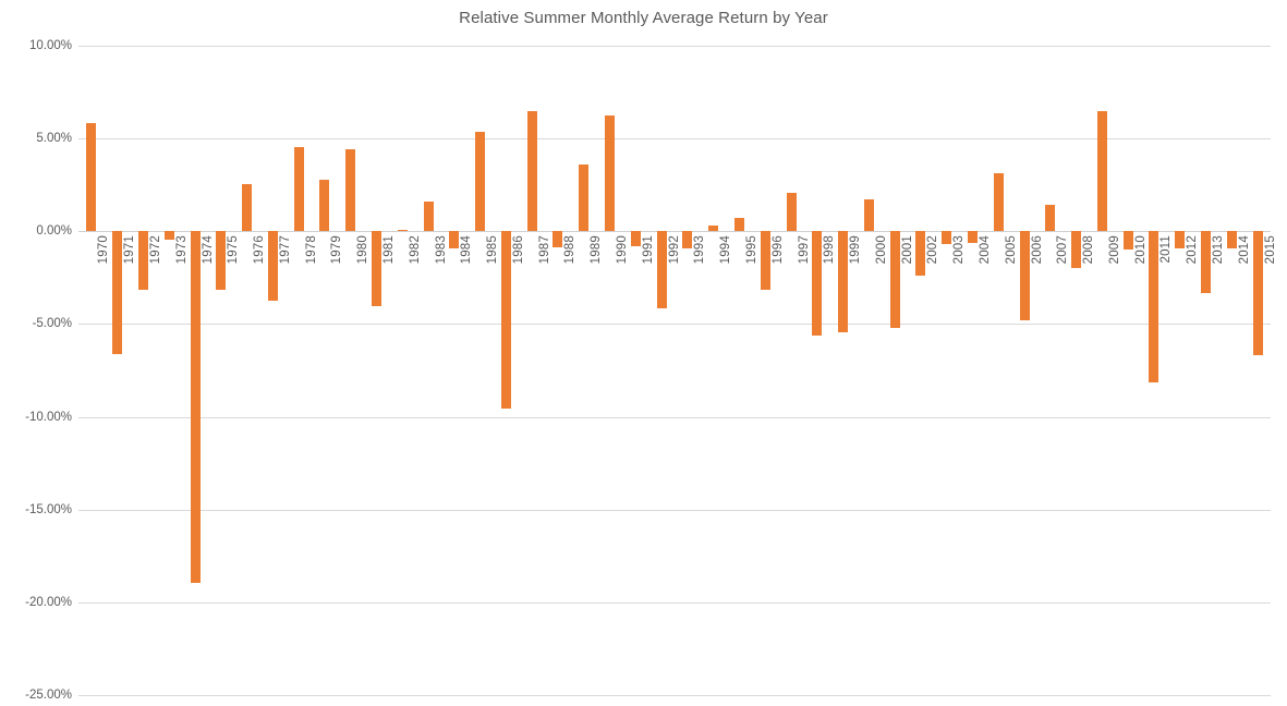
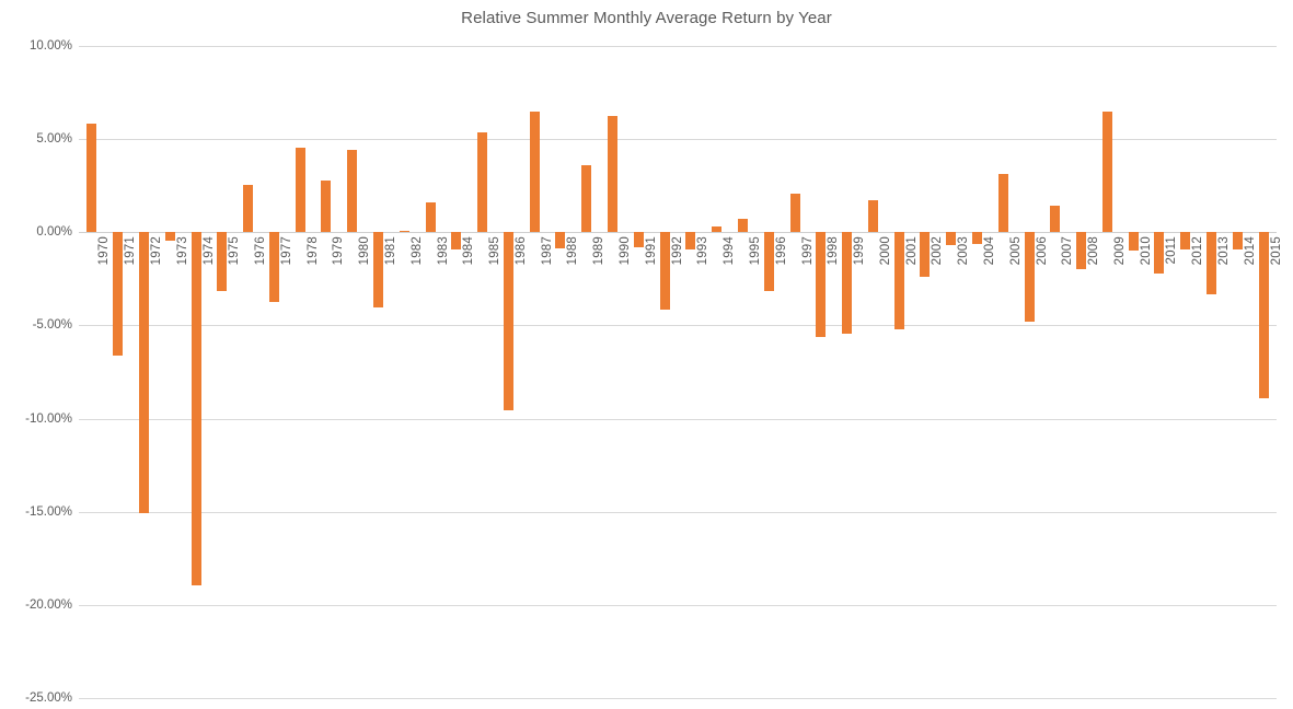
1972: -3.1% -> -15.1%
2011: -8.2% -> -2.2%
2015: -6.7% -> -8.9%
